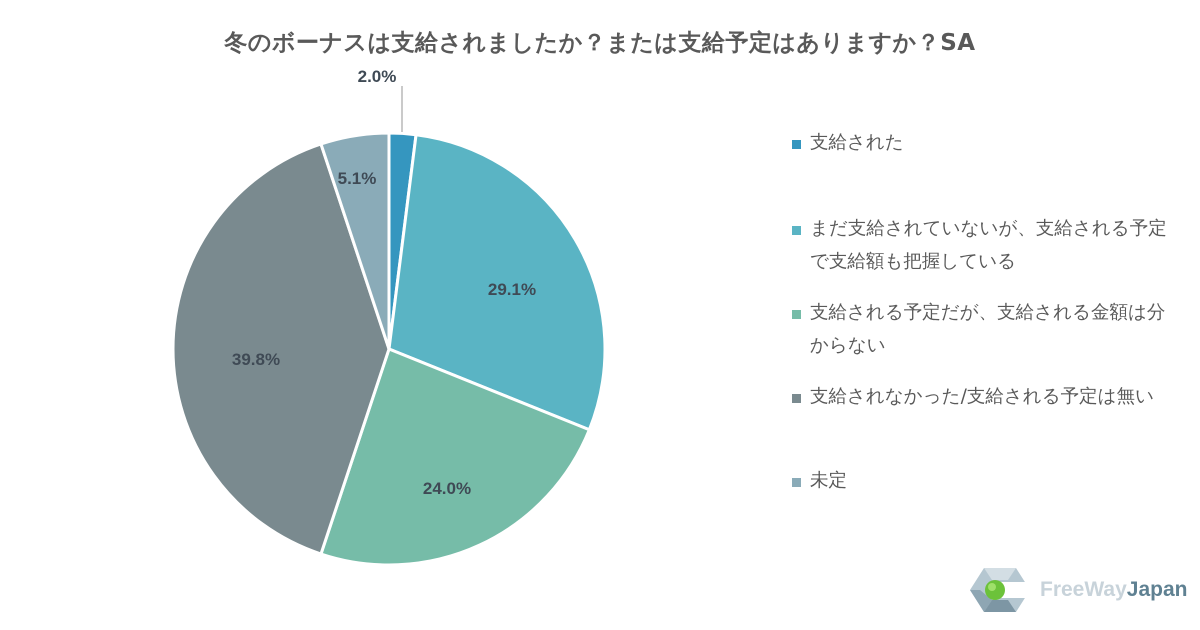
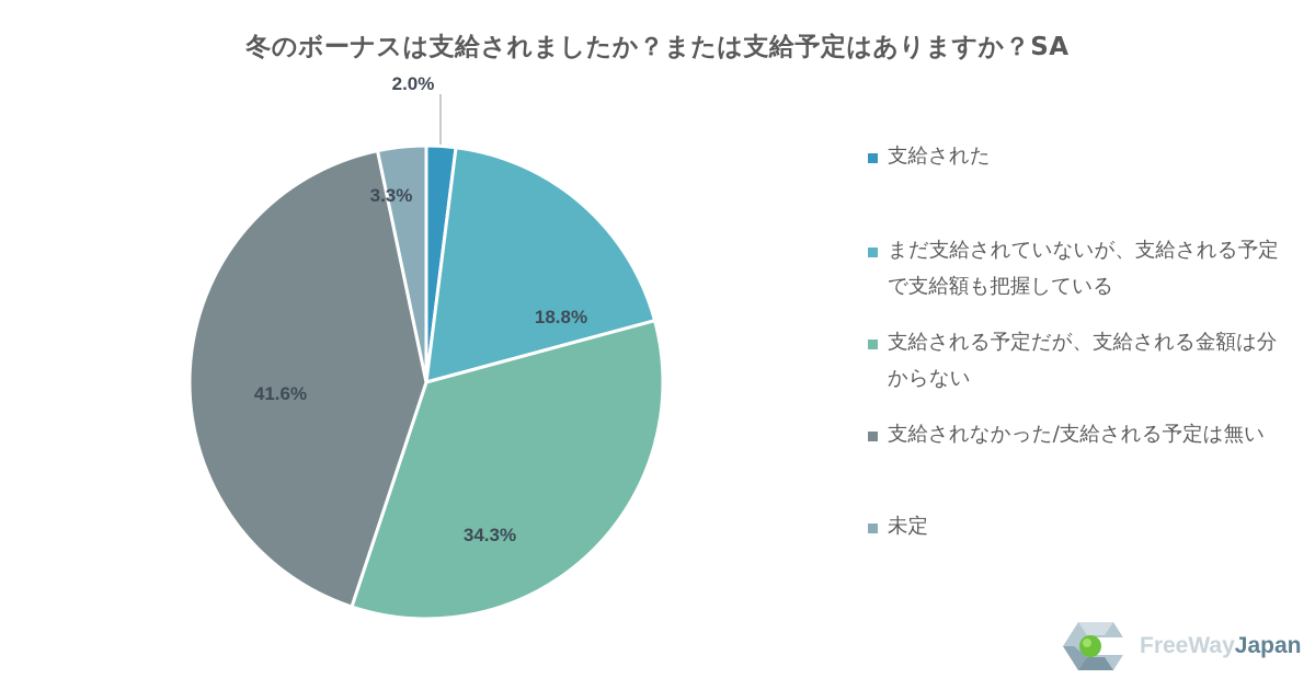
まだ支給されていないが、支給される予定で支給額も把握している: 29.1% -> 18.8%
支給される予定だが、支給される金額は分からない: 24.0% -> 34.3%
支給されなかった/支給される予定は無い: 39.8% -> 41.6%
未定: 5.1% -> 3.3%
